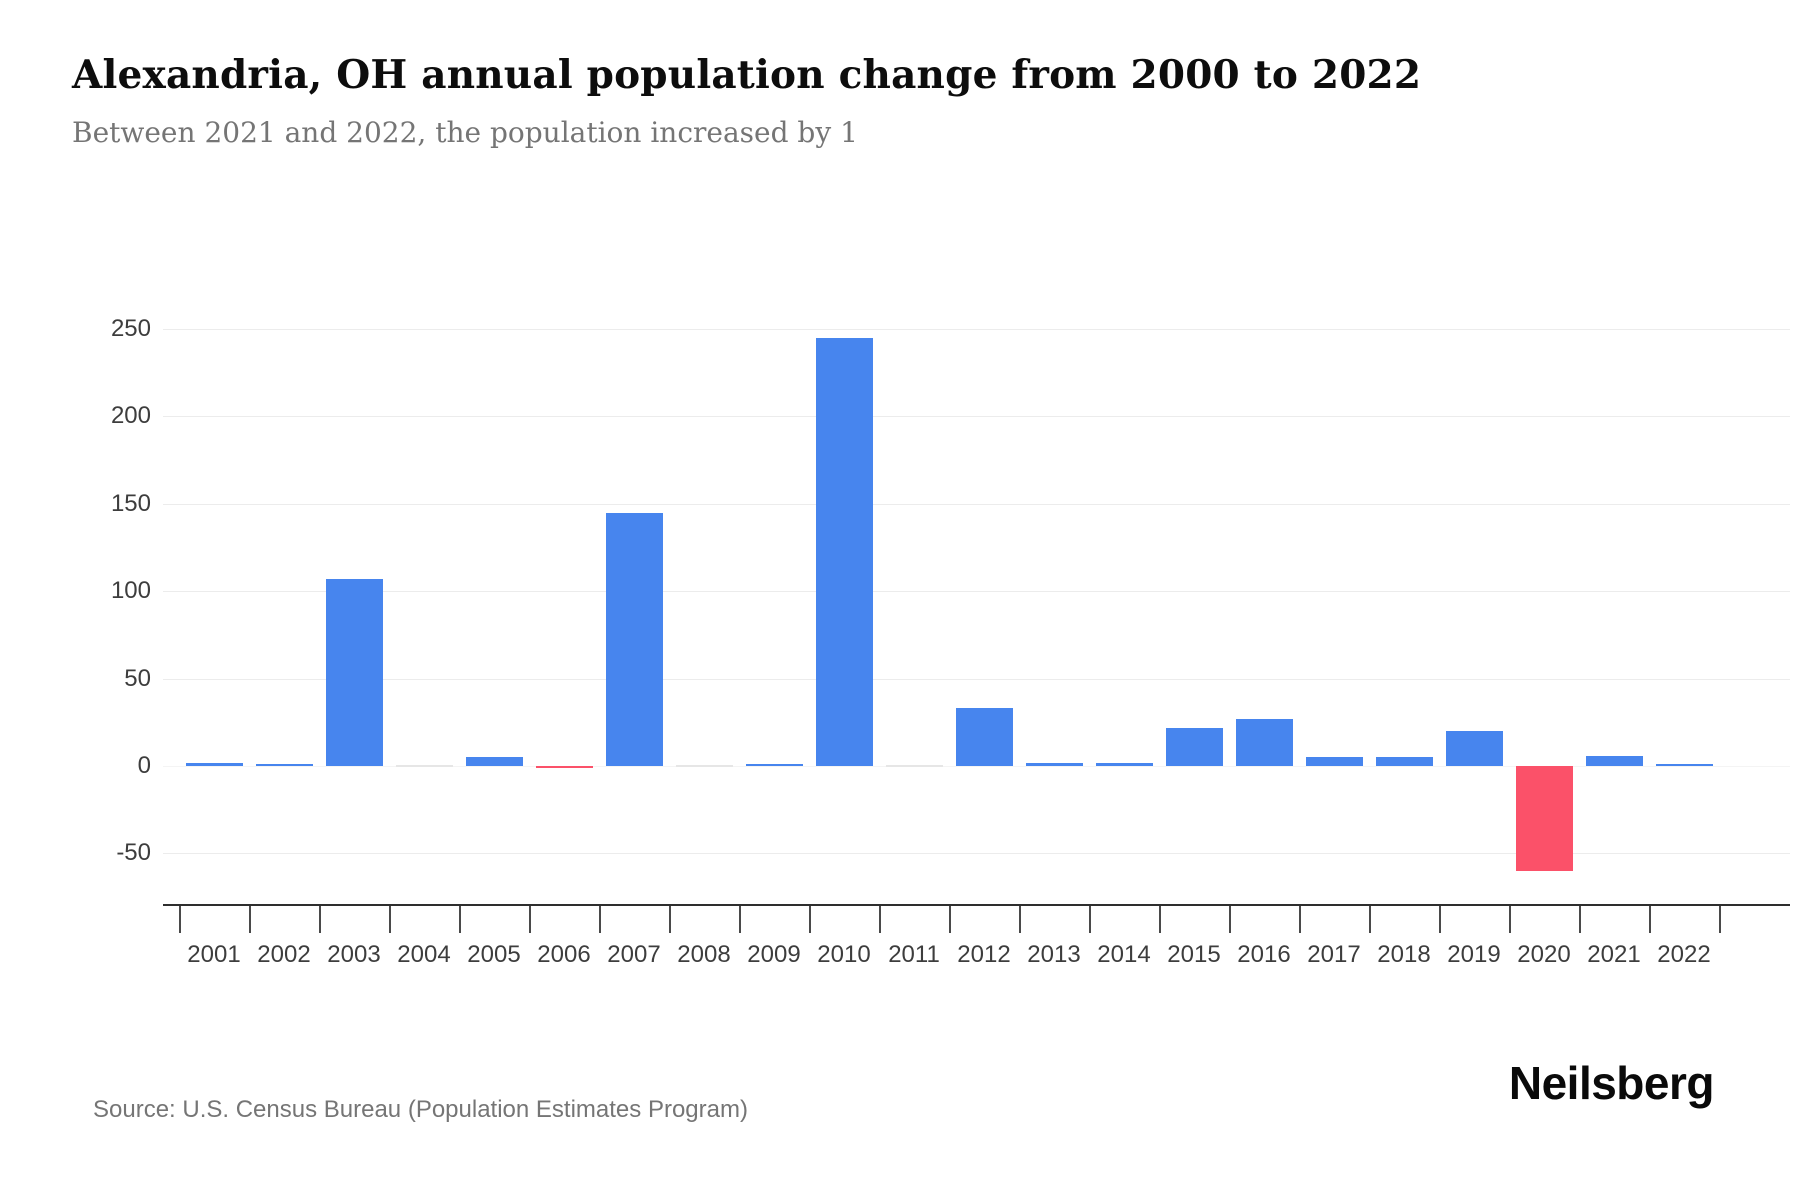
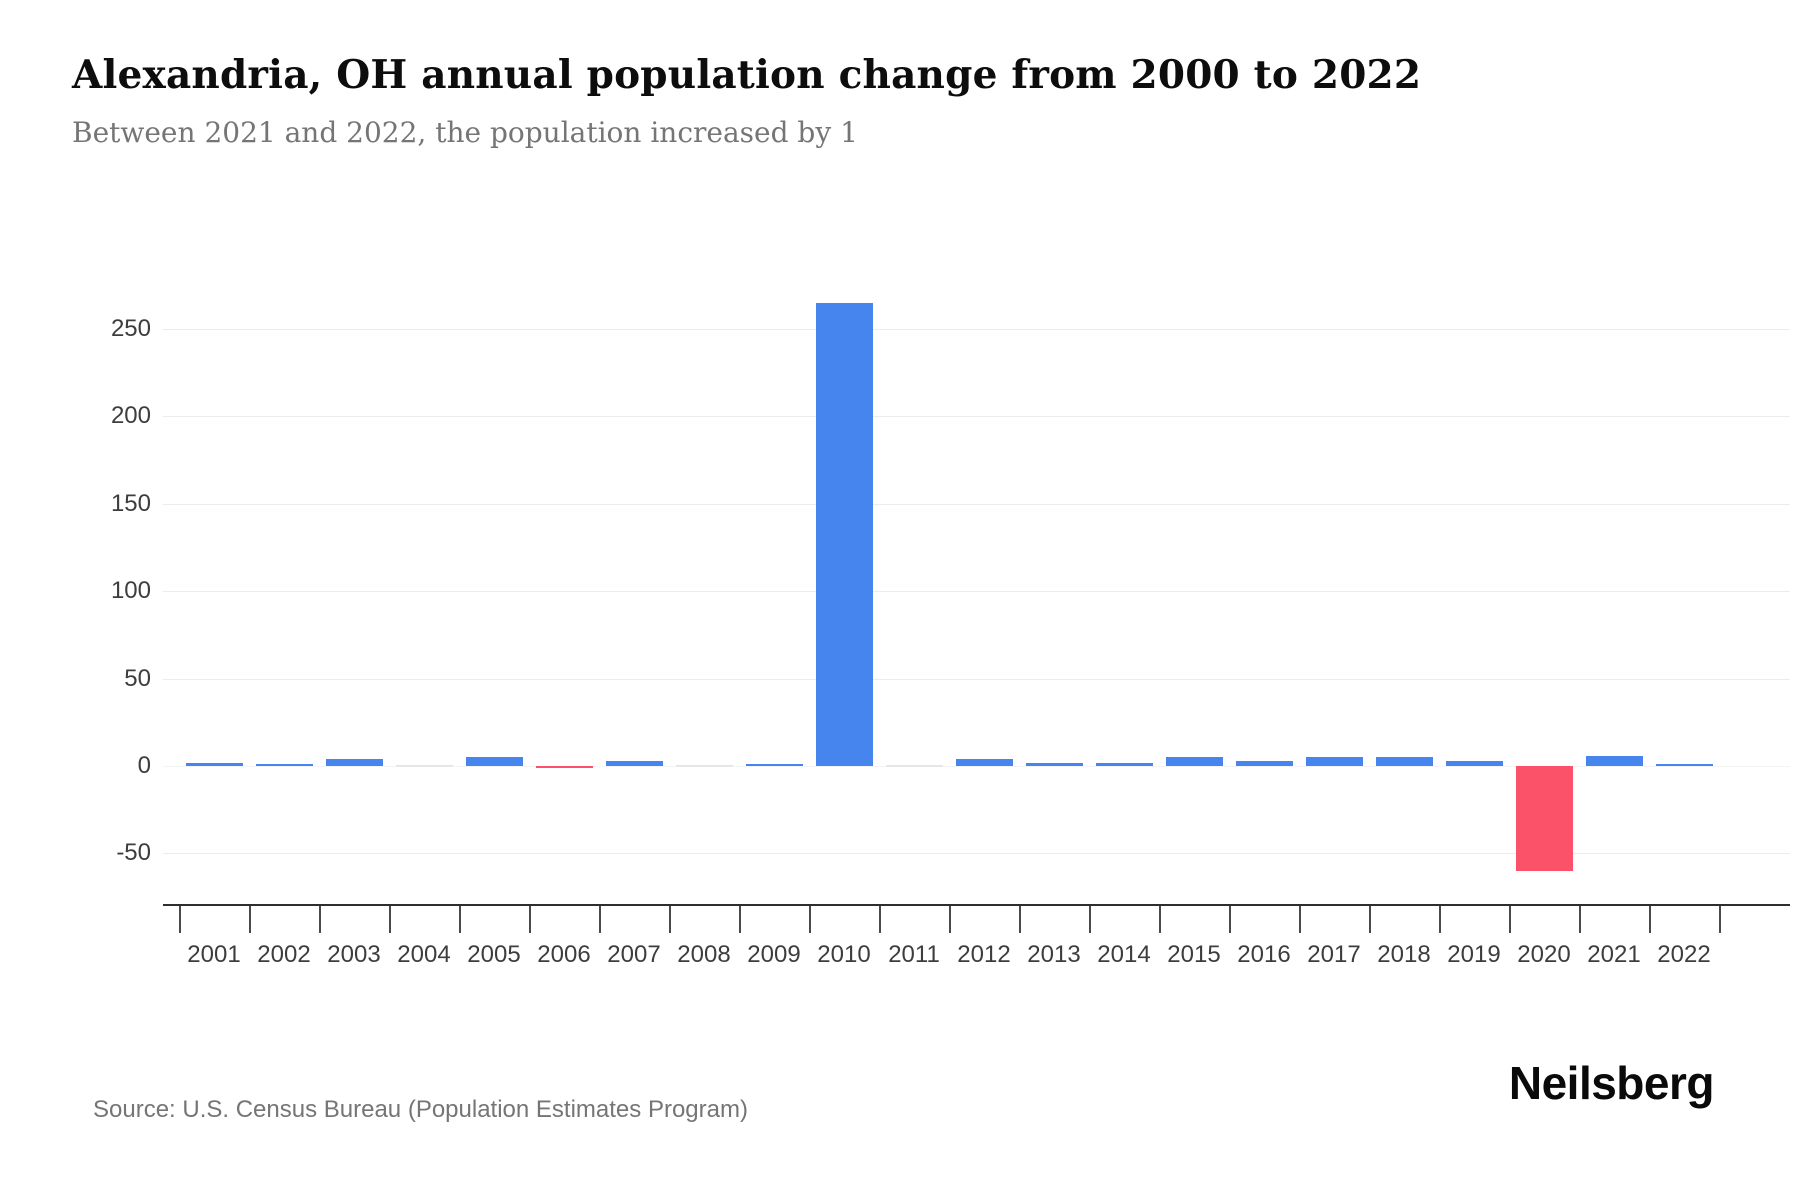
2003: 107 -> 4
2007: 145 -> 3
2010: 245 -> 265
2012: 33 -> 4
2015: 22 -> 5
2016: 27 -> 3
2019: 20 -> 3
